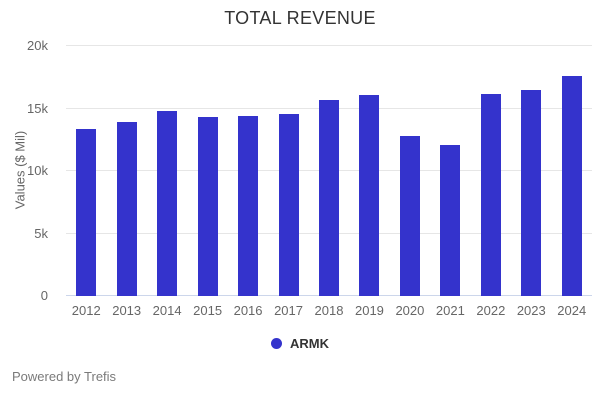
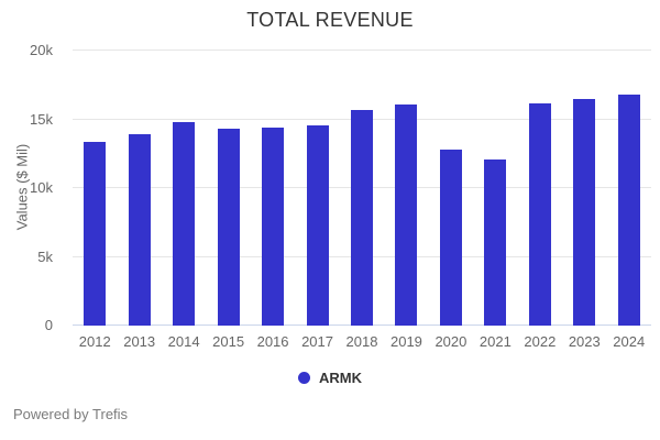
2024: 17.6k -> 16.8k
